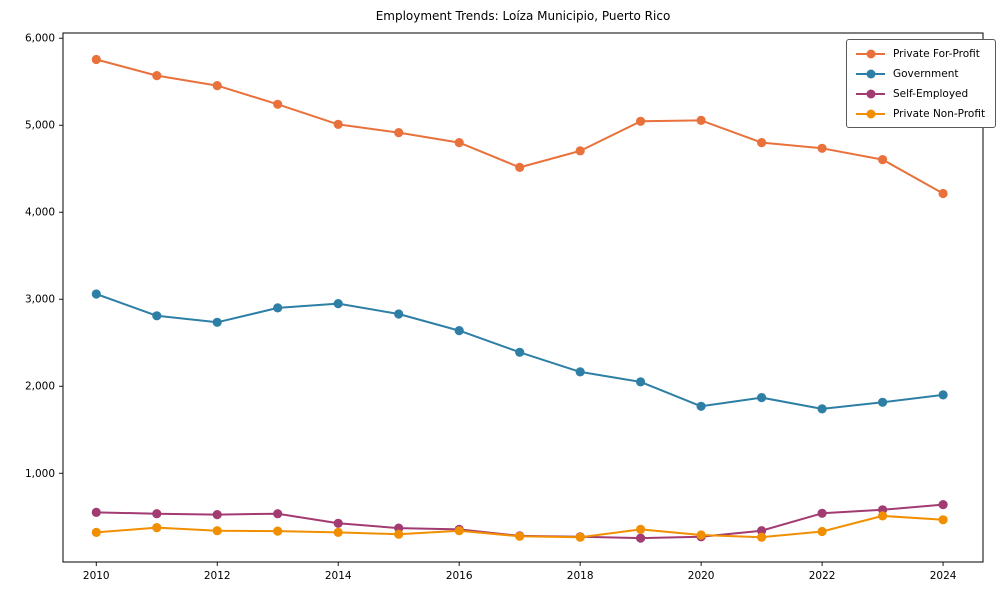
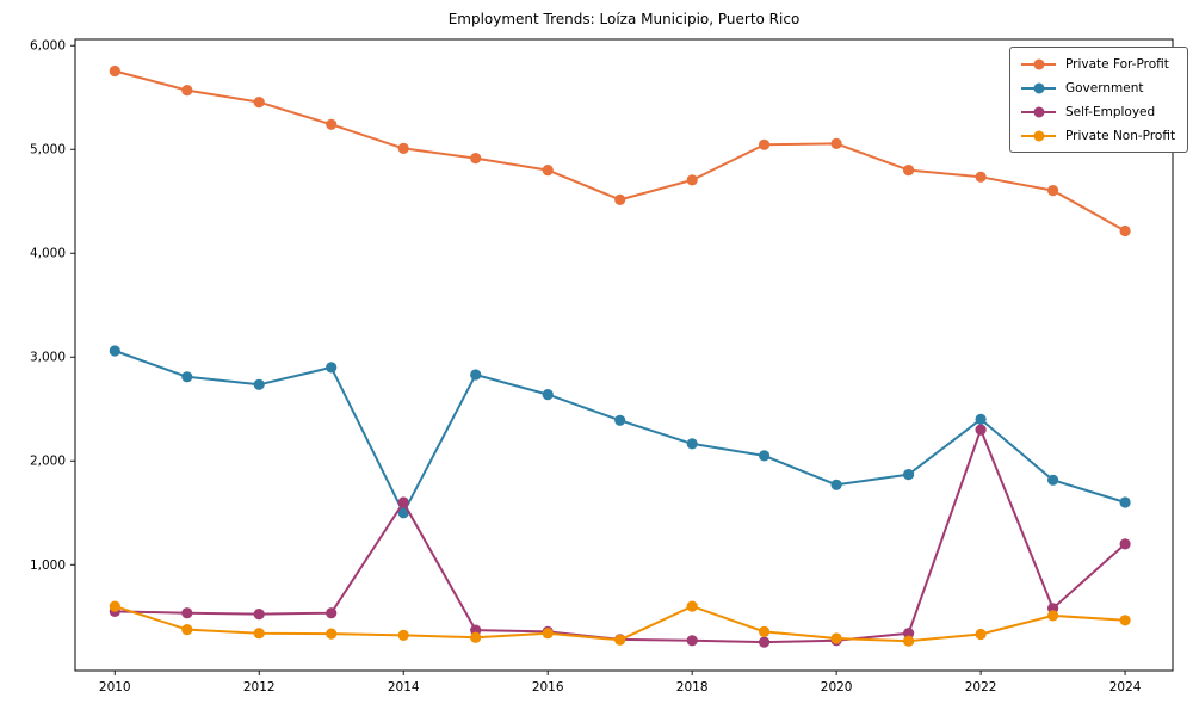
Private Non-Profit/2010: 300 -> 600
Government/2014: 3000 -> 1500
Self-Employed/2014: 400 -> 1600
Private Non-Profit/2018: 300 -> 600
Government/2022: 1700 -> 2400
Self-Employed/2022: 500 -> 2300
Government/2024: 1900 -> 1600
Self-Employed/2024: 600 -> 1200
